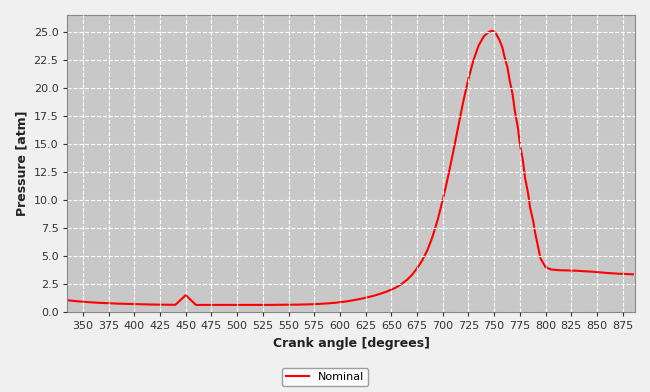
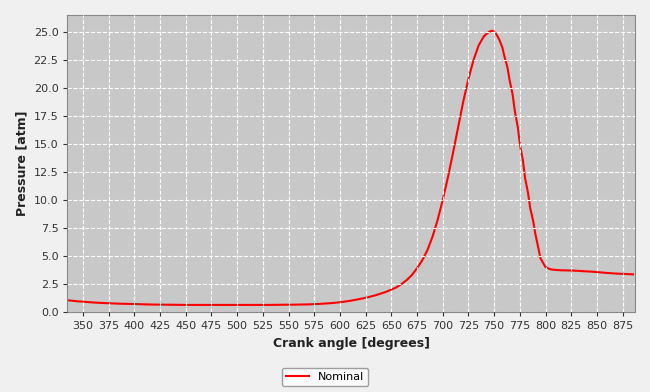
450: 1.5 -> 0.6
